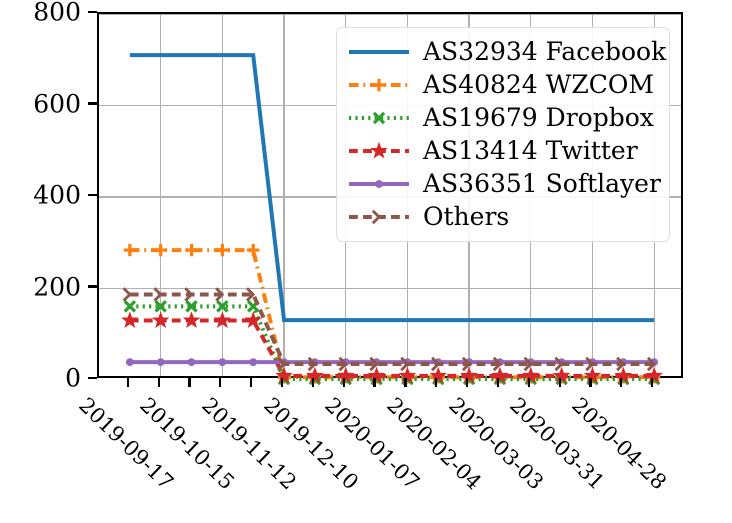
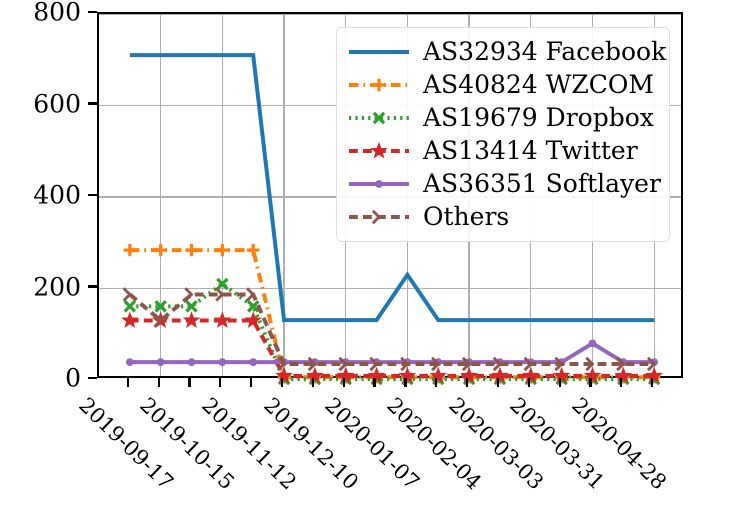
Others/2019-09-17: 190 -> 130
AS19679 Dropbox/2019-10-15: 160 -> 210
AS32934 Facebook/2020-01-07: 130 -> 230
AS36351 Softlayer/2020-03-31: 40 -> 80
